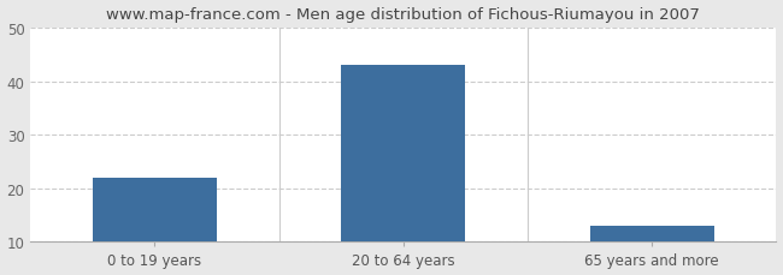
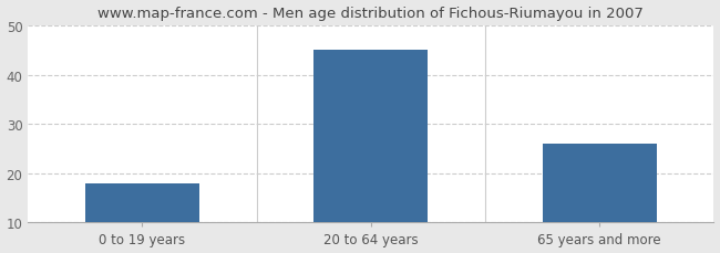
0 to 19 years: 22 -> 18
20 to 64 years: 43 -> 45
65 years and more: 13 -> 26
